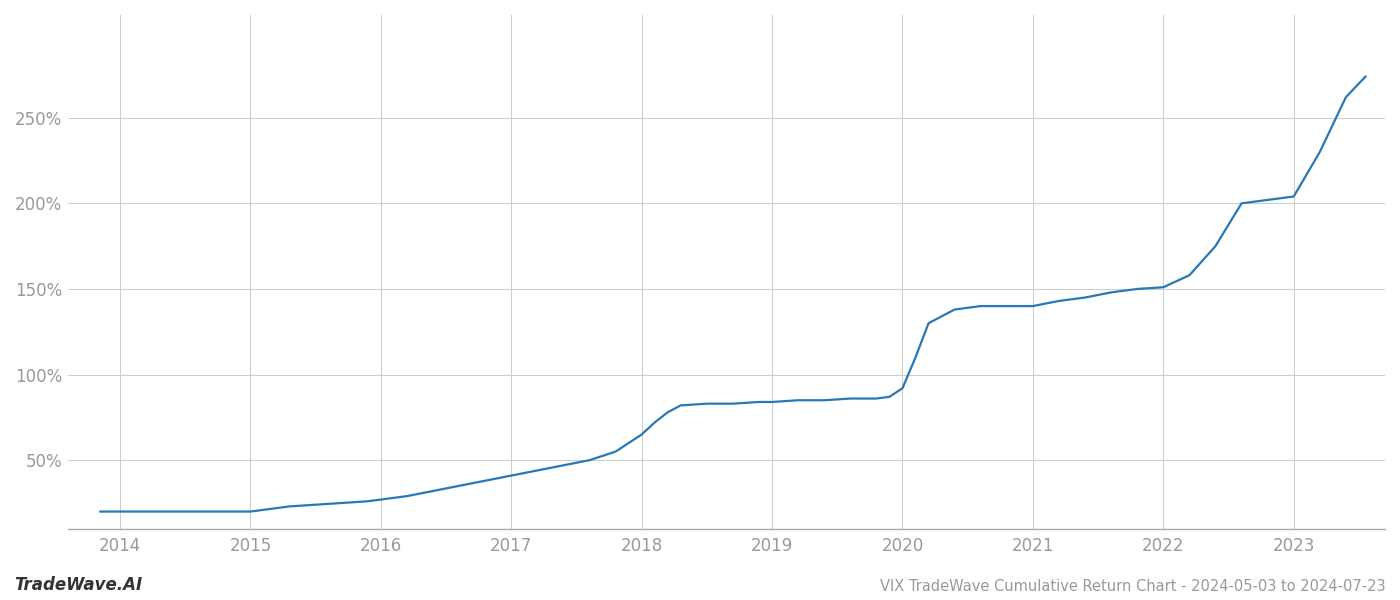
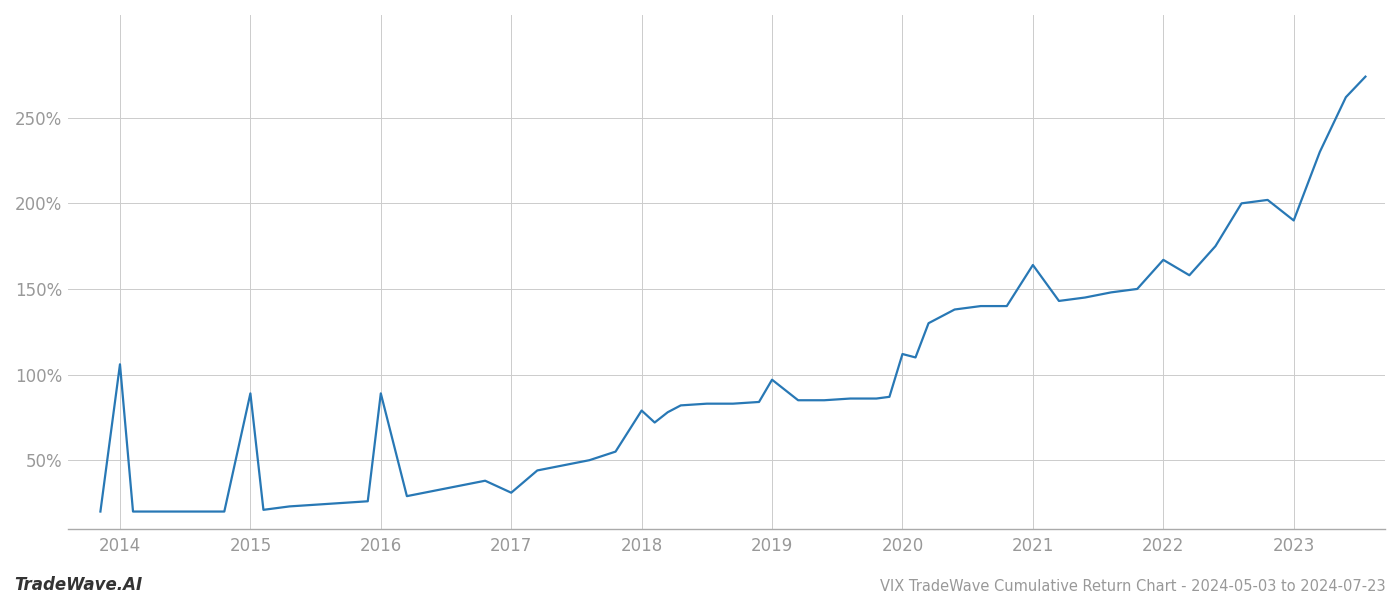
2014: 20% -> 106%
2015: 20% -> 89%
2016: 27% -> 89%
2017: 41% -> 31%
2018: 65% -> 79%
2019: 84% -> 97%
2020: 92% -> 112%
2021: 140% -> 164%
2022: 151% -> 167%
2023: 204% -> 190%
